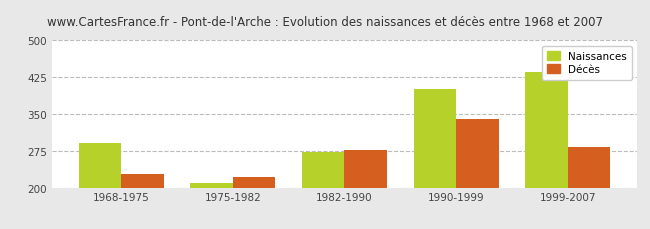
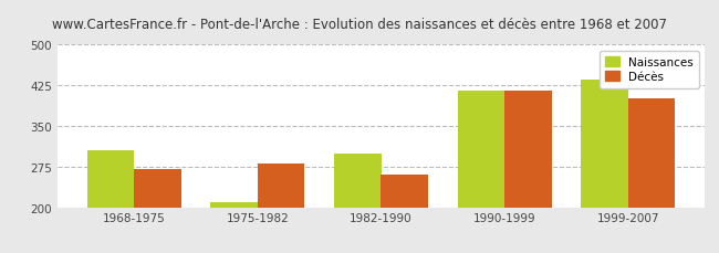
Naissances/1968-1975: 290 -> 305
Décès/1968-1975: 228 -> 270
Décès/1975-1982: 222 -> 280
Naissances/1982-1990: 272 -> 300
Décès/1982-1990: 277 -> 260
Naissances/1990-1999: 400 -> 415
Décès/1990-1999: 340 -> 415
Décès/1999-2007: 283 -> 400
